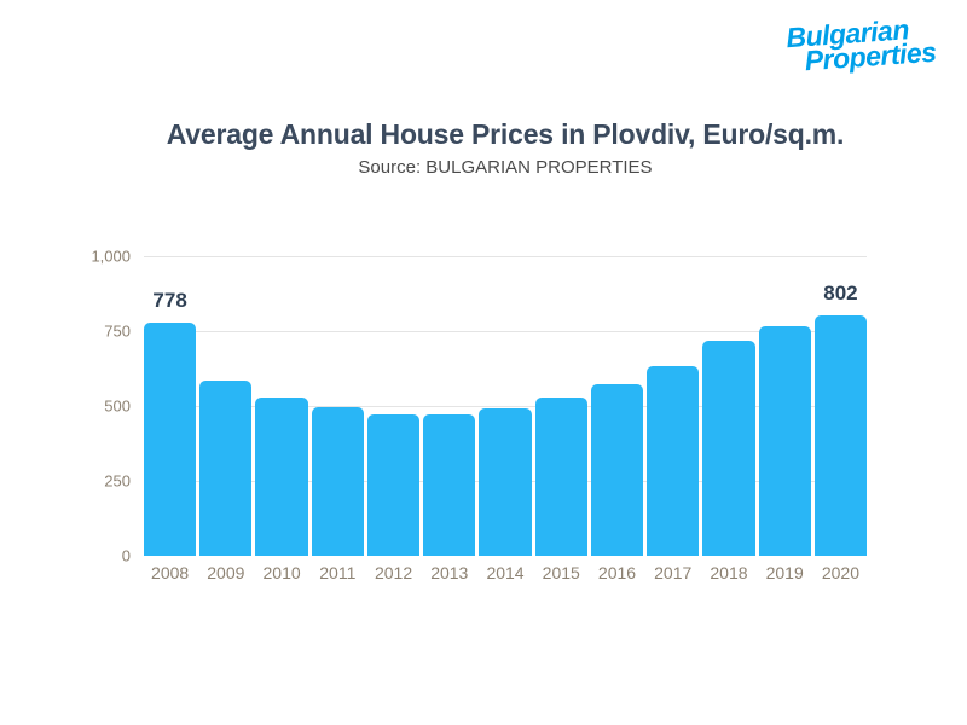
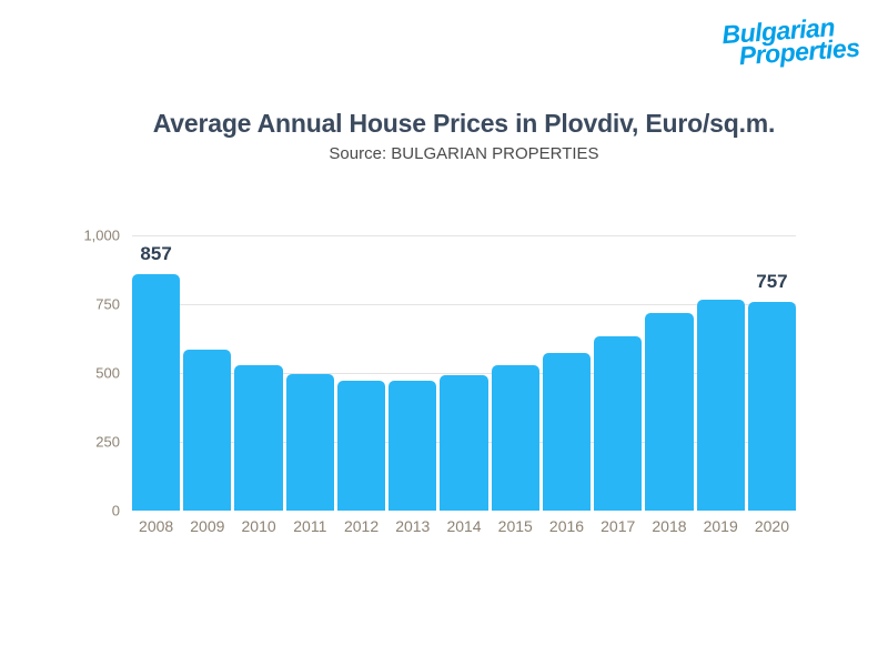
2008: 778 -> 857
2020: 802 -> 757
